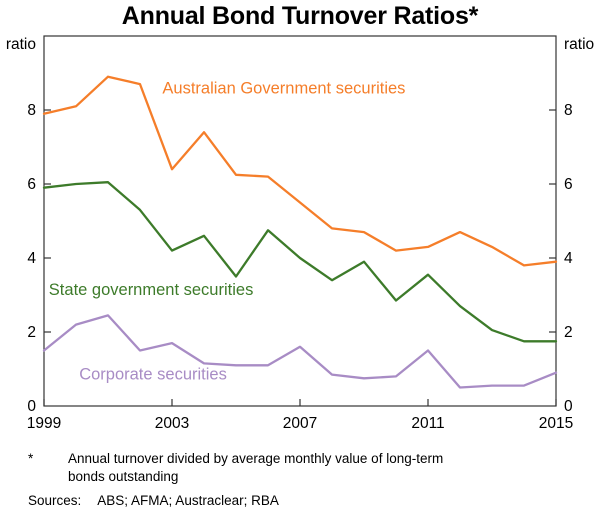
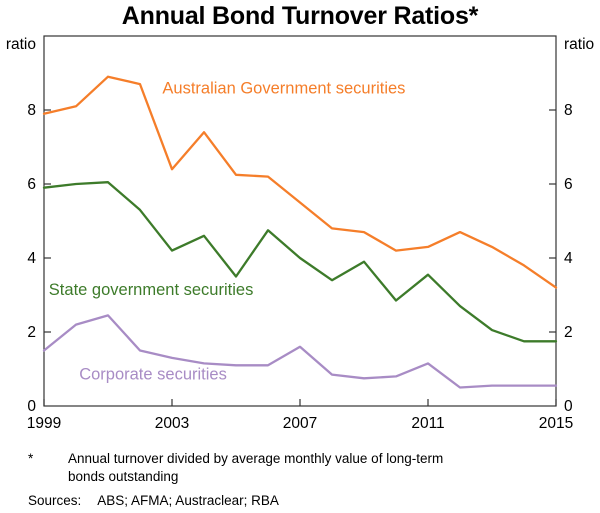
Corporate securities/2003: 1.7 -> 1.3
Corporate securities/2011: 1.5 -> 1.1
Australian Government securities/2015: 3.9 -> 3.2
Corporate securities/2015: 0.9 -> 0.6
